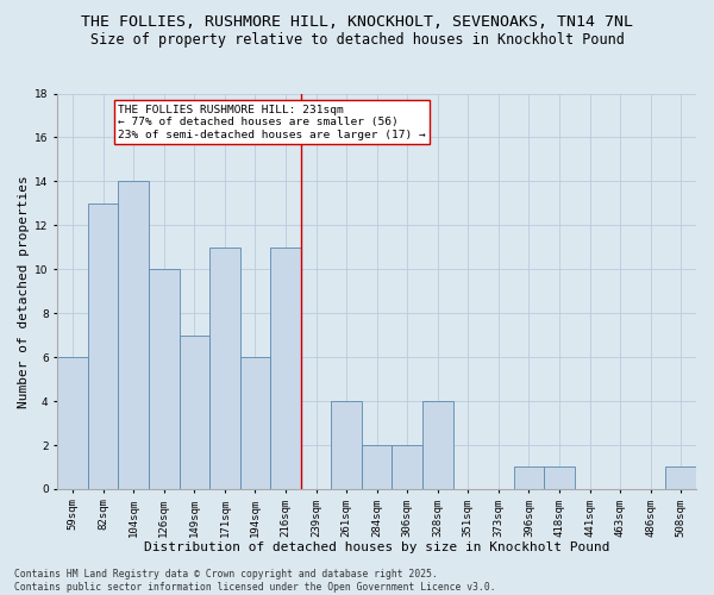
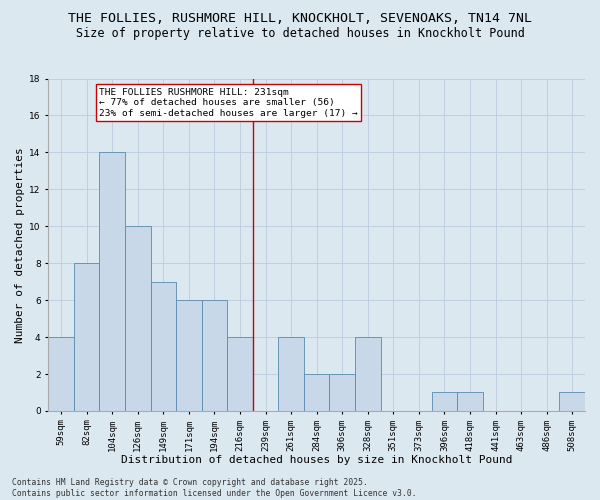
59sqm: 6 -> 4
82sqm: 13 -> 8
171sqm: 11 -> 6
216sqm: 11 -> 4
